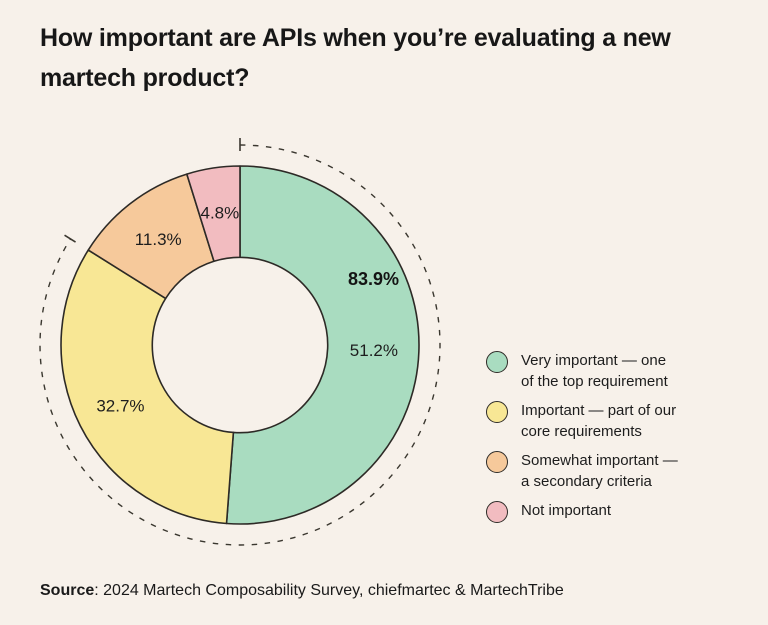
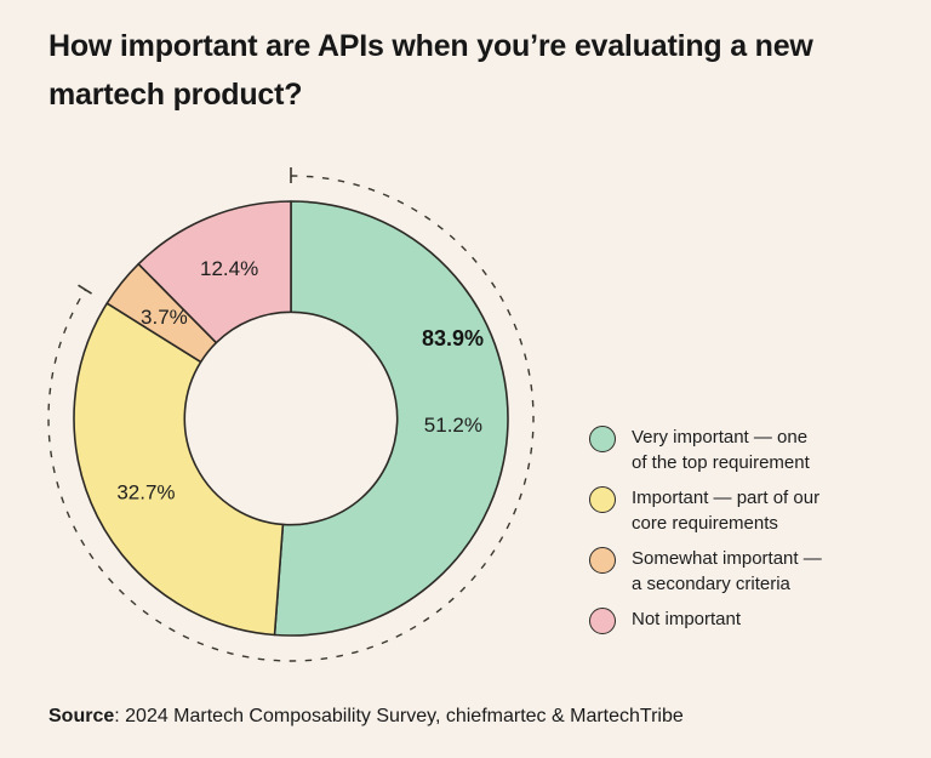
Somewhat important — a secondary criteria: 11.3% -> 3.7%
Not important: 4.8% -> 12.4%
